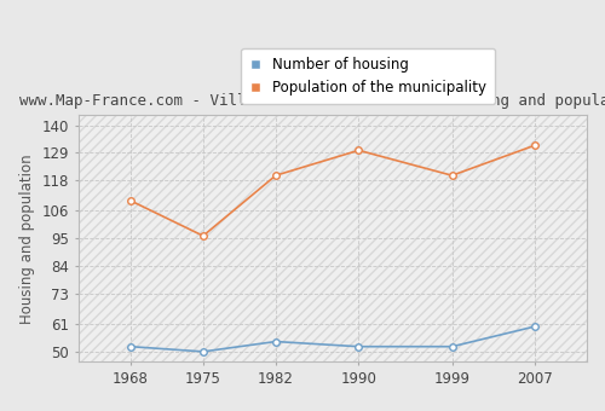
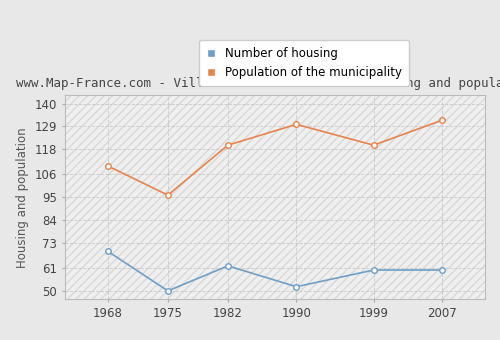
Number of housing/1968: 52 -> 69
Number of housing/1982: 54 -> 62
Number of housing/1999: 52 -> 60
